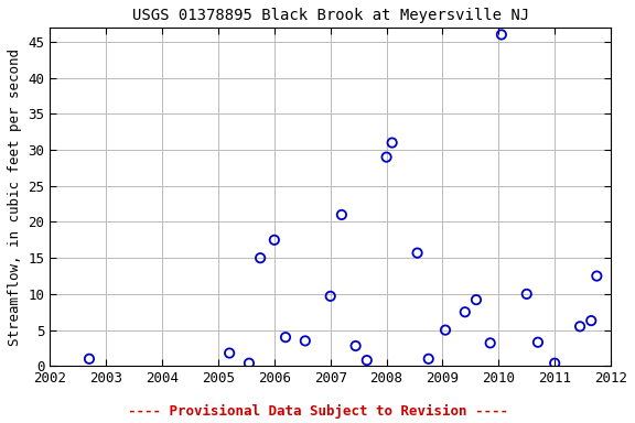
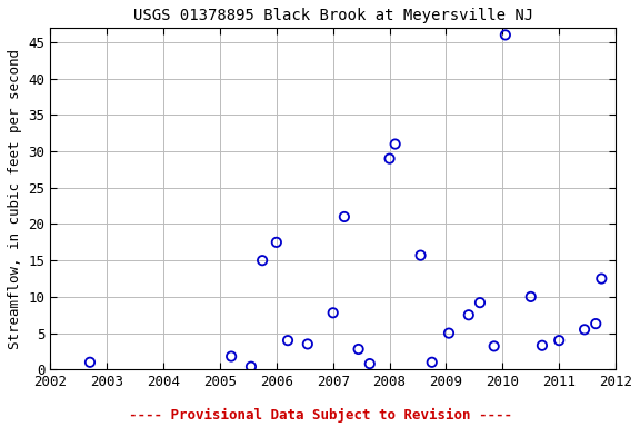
2007: 9.7 -> 7.8
2011: 0.4 -> 4.0
